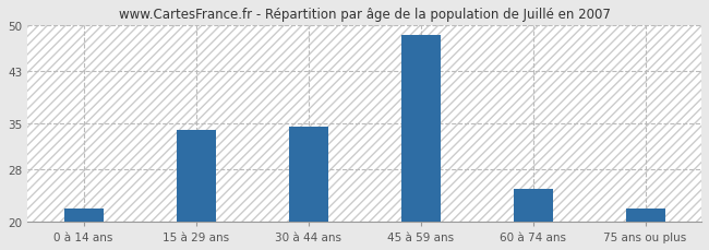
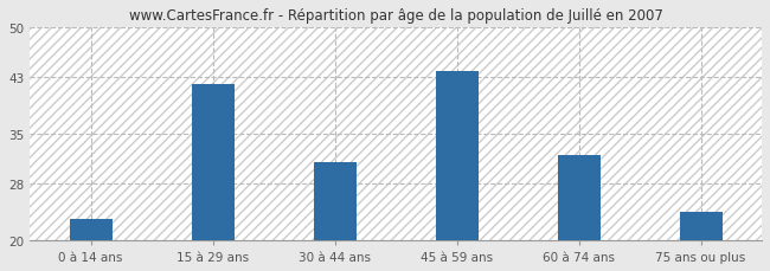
0 à 14 ans: 22.0 -> 23.0
15 à 29 ans: 34.0 -> 42.0
30 à 44 ans: 34.5 -> 31.0
45 à 59 ans: 48.5 -> 43.8
60 à 74 ans: 25.0 -> 32.0
75 ans ou plus: 22.0 -> 24.0
